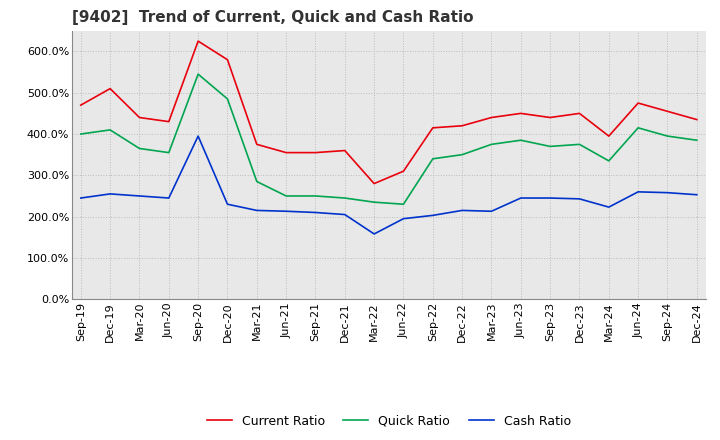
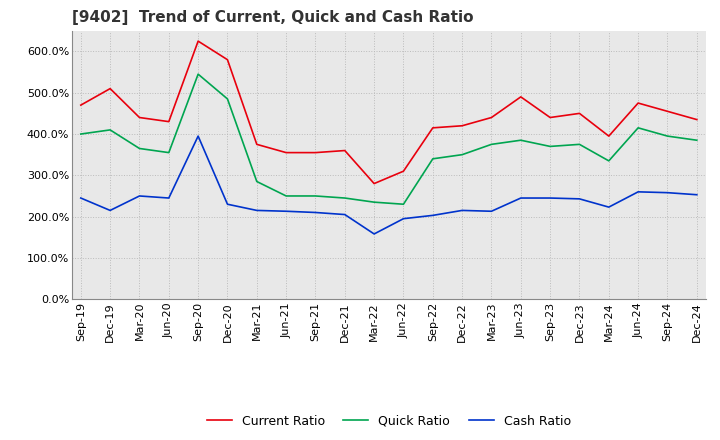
Cash Ratio/Dec-19: 255% -> 215%
Current Ratio/Jun-23: 450% -> 490%
